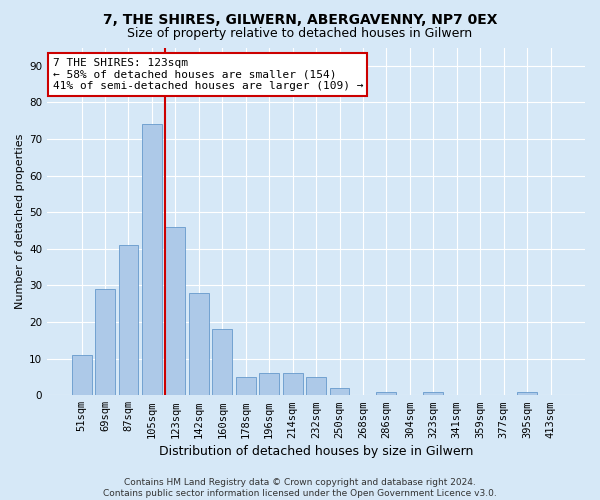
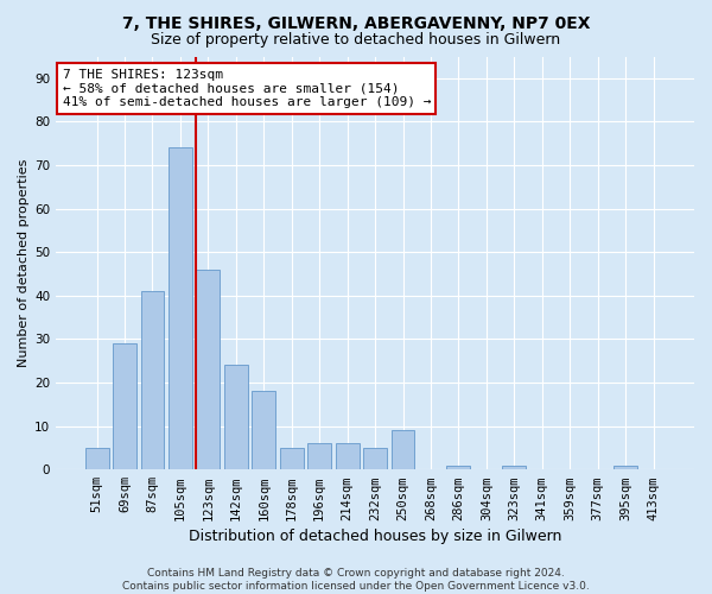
51sqm: 11 -> 5
142sqm: 28 -> 24
250sqm: 2 -> 9
